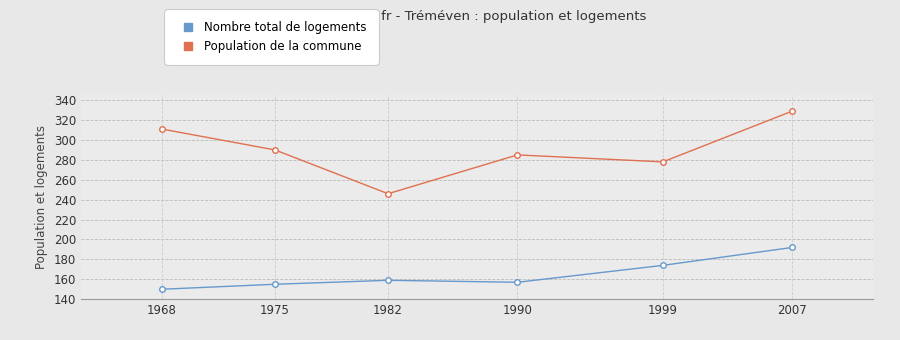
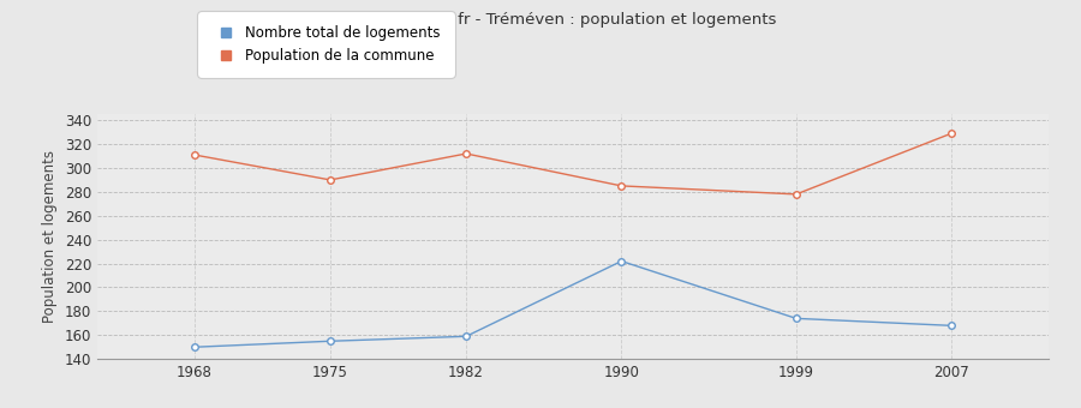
Population de la commune/1982: 246 -> 312
Nombre total de logements/1990: 157 -> 222
Nombre total de logements/2007: 192 -> 168
